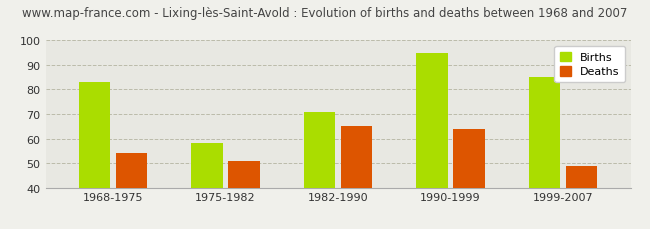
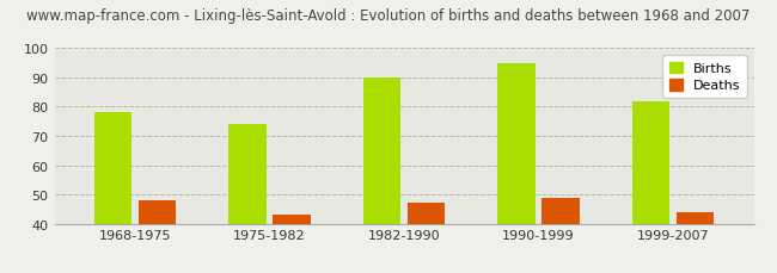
Births/1968-1975: 83 -> 78
Deaths/1968-1975: 54 -> 48
Births/1975-1982: 58 -> 74
Deaths/1975-1982: 51 -> 43
Births/1982-1990: 71 -> 90
Deaths/1982-1990: 65 -> 47
Deaths/1990-1999: 64 -> 49
Births/1999-2007: 85 -> 82
Deaths/1999-2007: 49 -> 44
